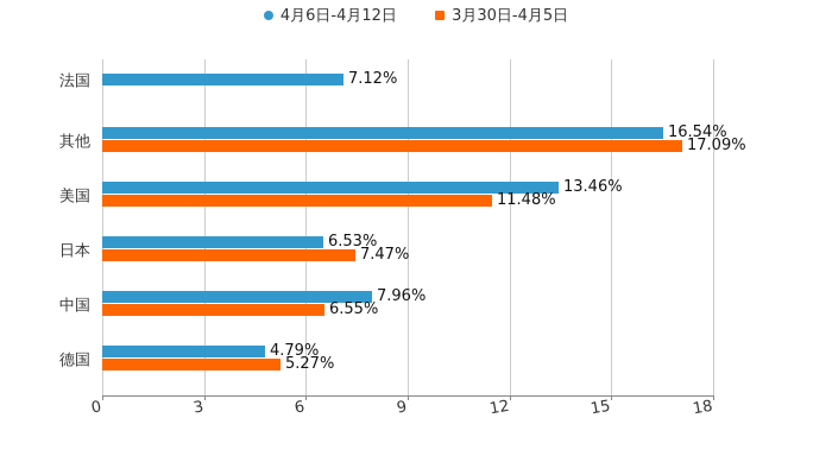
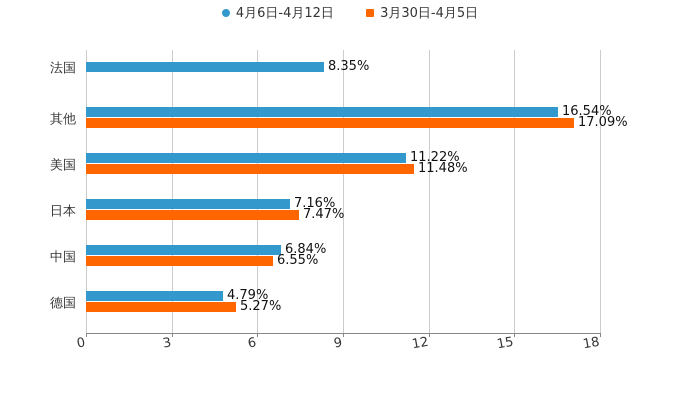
4月6日-4月12日/法国: 7.12% -> 8.35%
4月6日-4月12日/美国: 13.46% -> 11.22%
4月6日-4月12日/日本: 6.53% -> 7.16%
4月6日-4月12日/中国: 7.96% -> 6.84%
